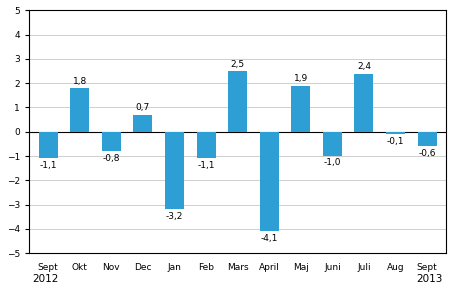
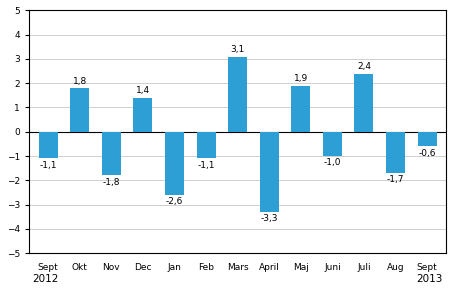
Nov: -0,8 -> -1,8
Dec: 0,7 -> 1,4
Jan: -3,2 -> -2,6
Mars: 2,5 -> 3,1
April: -4,1 -> -3,3
Aug: -0,1 -> -1,7
